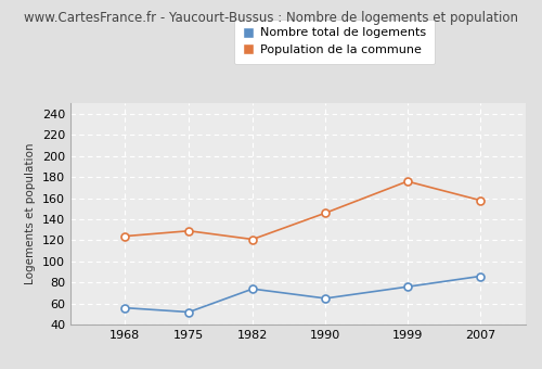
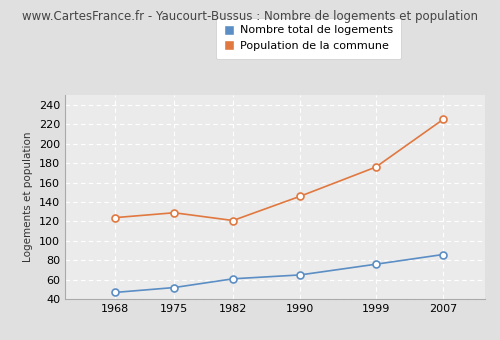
Nombre total de logements/1968: 56 -> 47
Nombre total de logements/1982: 74 -> 61
Population de la commune/2007: 158 -> 225
